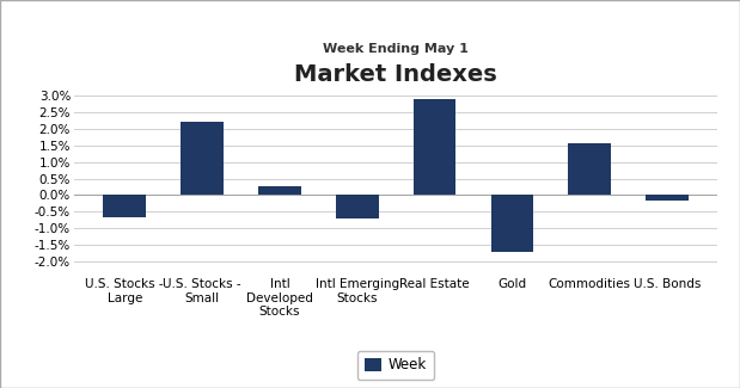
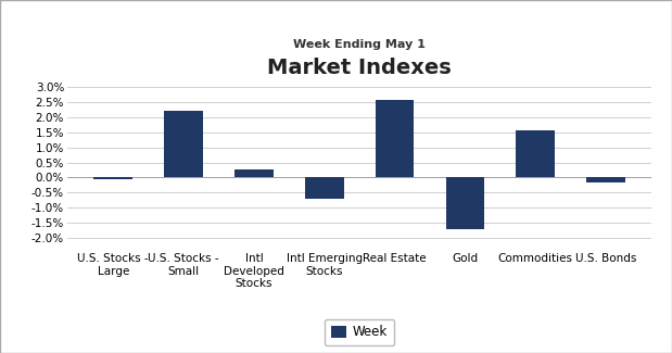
U.S. Stocks - Large: -0.65% -> -0.05%
Real Estate: 2.90% -> 2.55%
